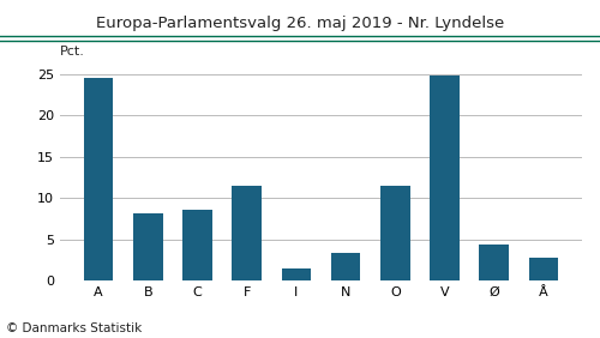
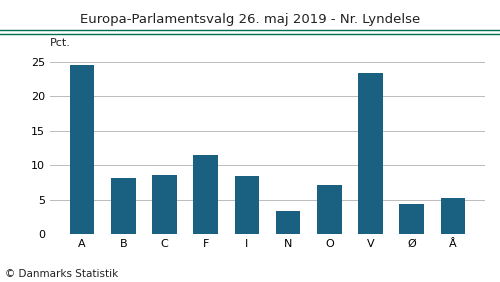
I: 1.5 -> 8.4
O: 11.5 -> 7.2
V: 24.8 -> 23.4
Å: 2.7 -> 5.2
